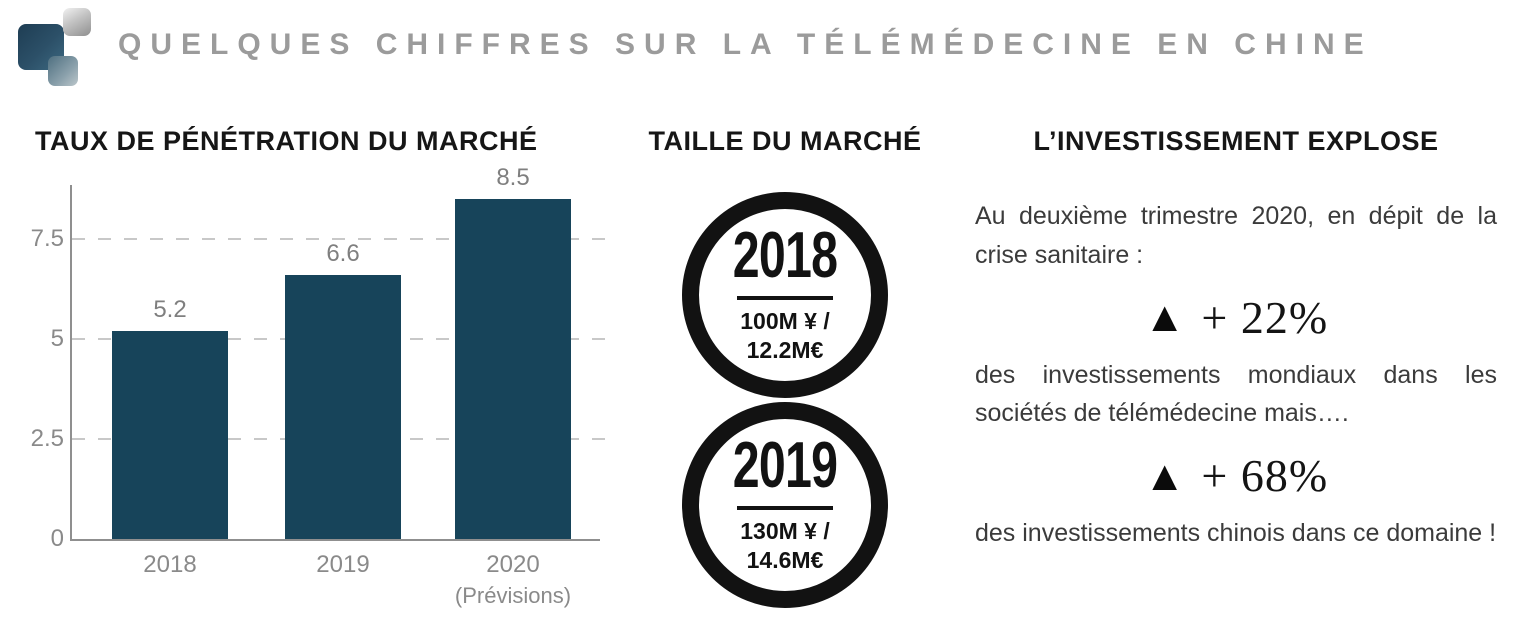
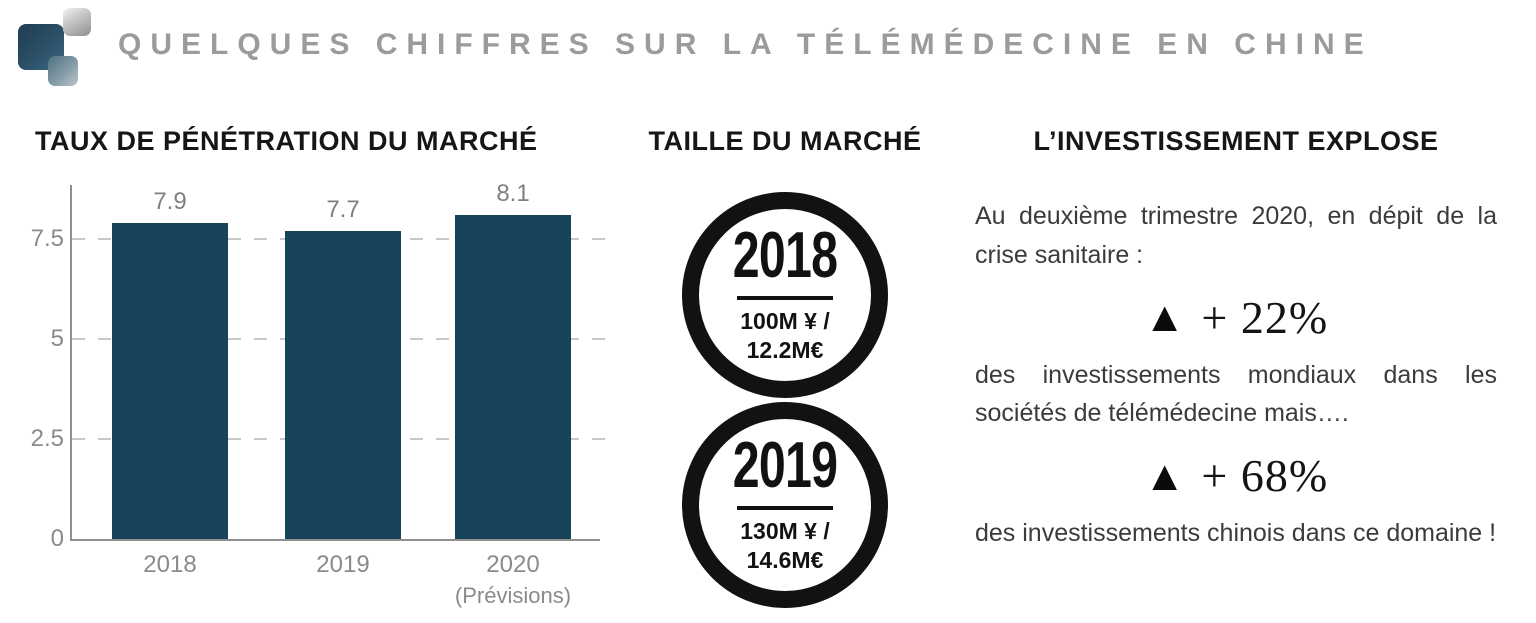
2018: 5.2 -> 7.9
2019: 6.6 -> 7.7
2020: 8.5 -> 8.1
